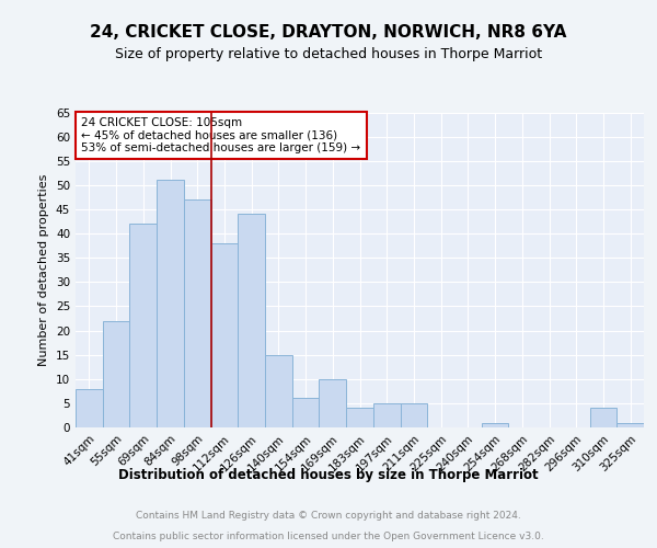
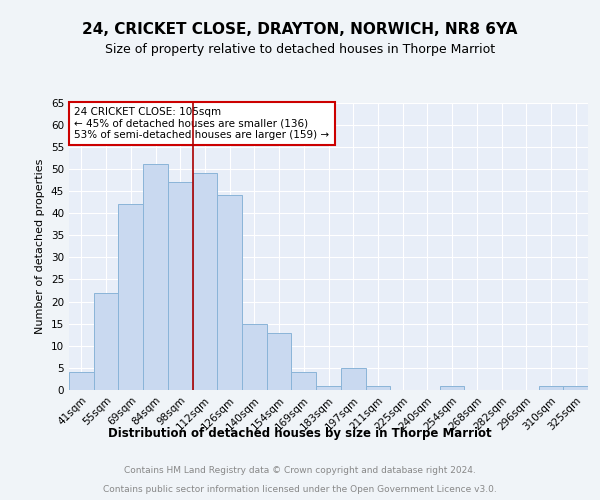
41sqm: 8 -> 4
112sqm: 38 -> 49
154sqm: 6 -> 13
169sqm: 10 -> 4
183sqm: 4 -> 1
211sqm: 5 -> 1
310sqm: 4 -> 1
